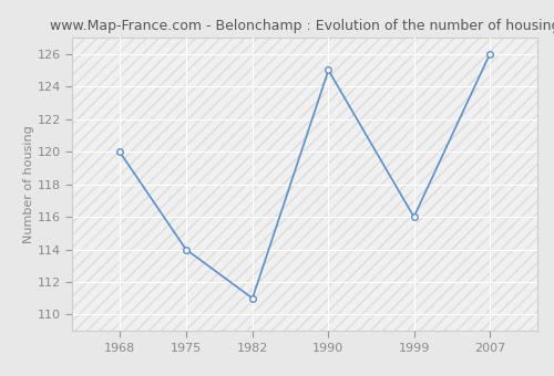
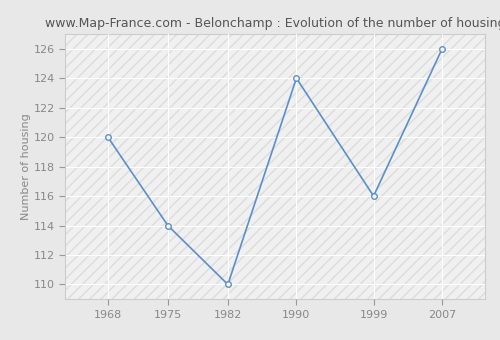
1982: 111 -> 110
1990: 125 -> 124
